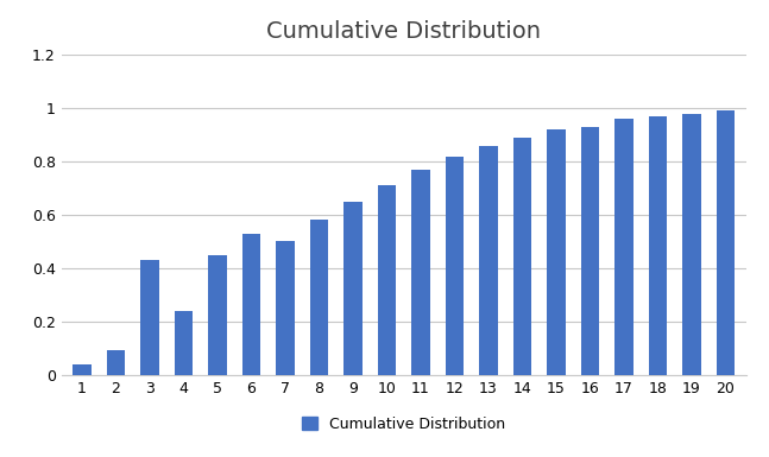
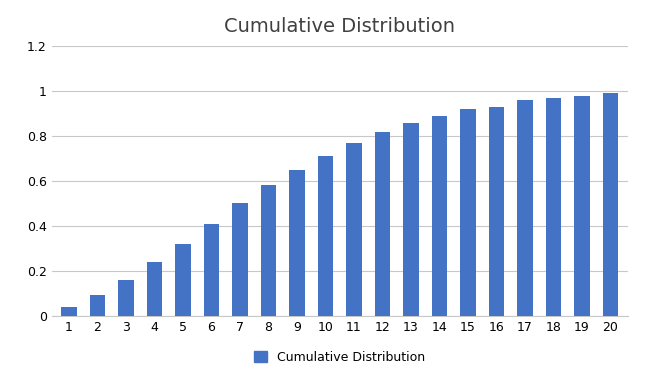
3: 0.43 -> 0.16
5: 0.45 -> 0.32
6: 0.53 -> 0.41
